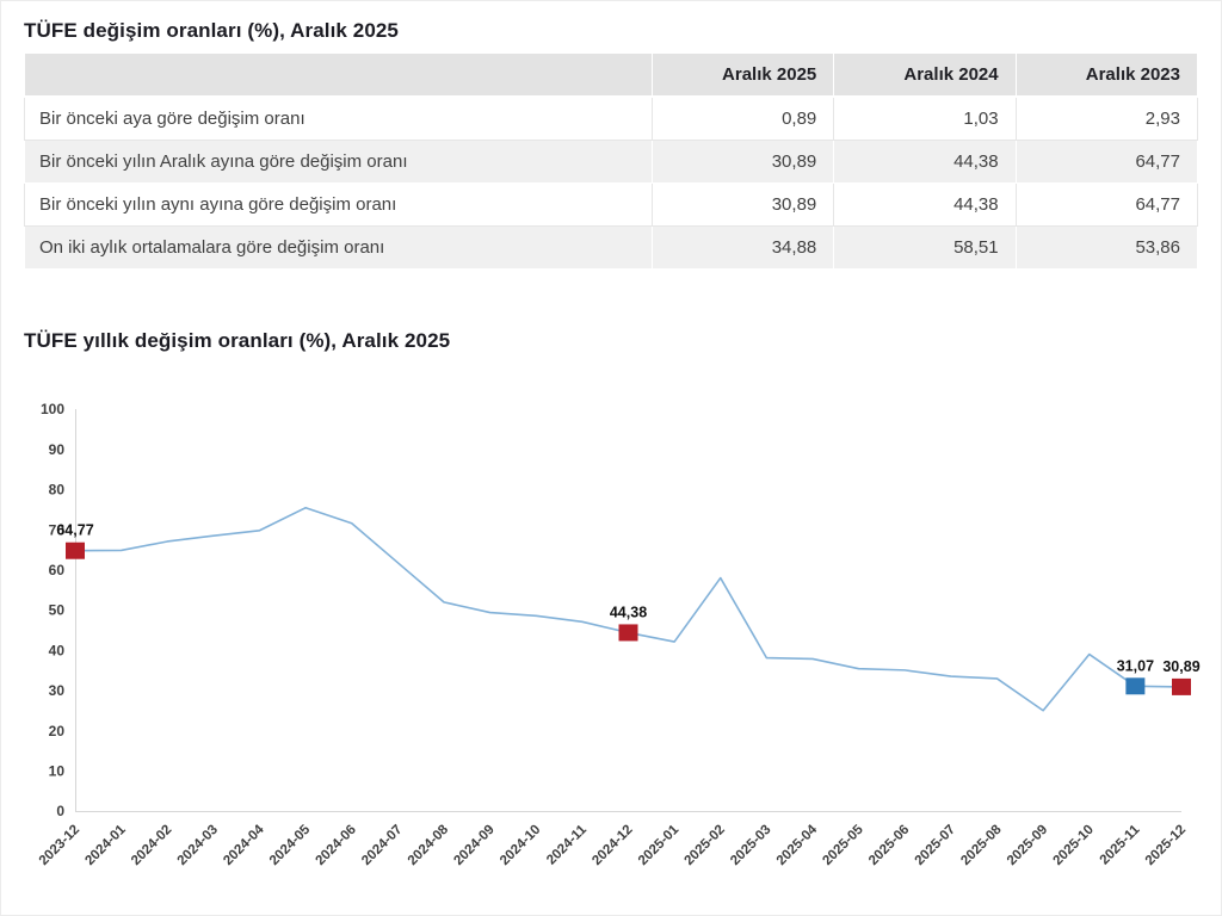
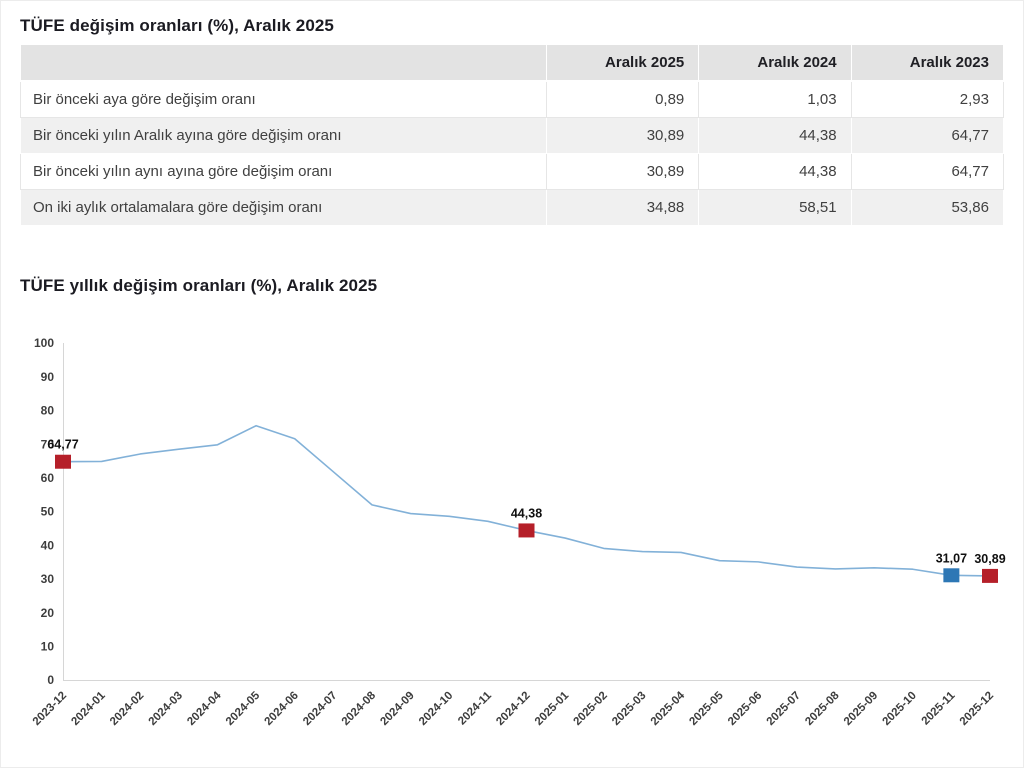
2025-02: 58 -> 39
2025-09: 25 -> 33
2025-10: 39 -> 33
